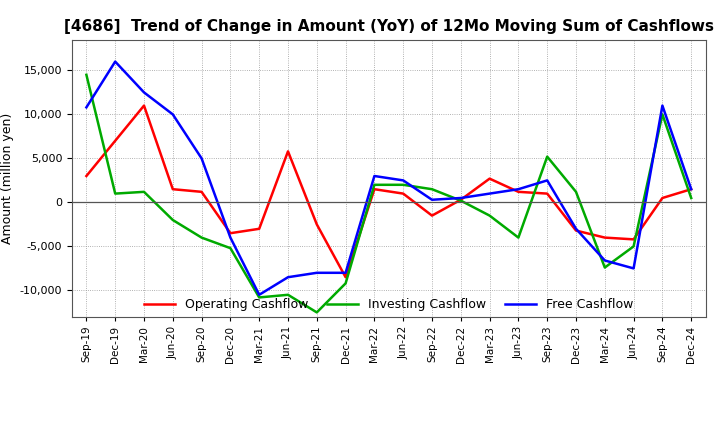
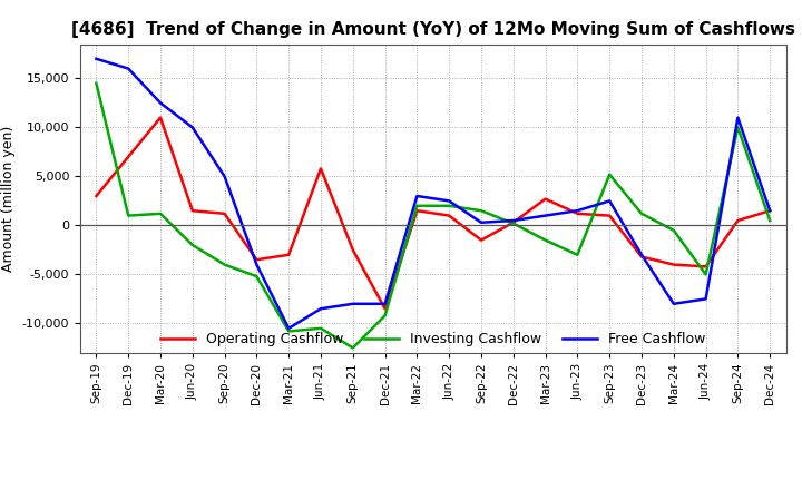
Free Cashflow/Sep-19: 10,800 -> 17,000
Investing Cashflow/Jun-23: -4,000 -> -3,000
Investing Cashflow/Mar-24: -7,400 -> -500
Free Cashflow/Mar-24: -6,600 -> -8,000
